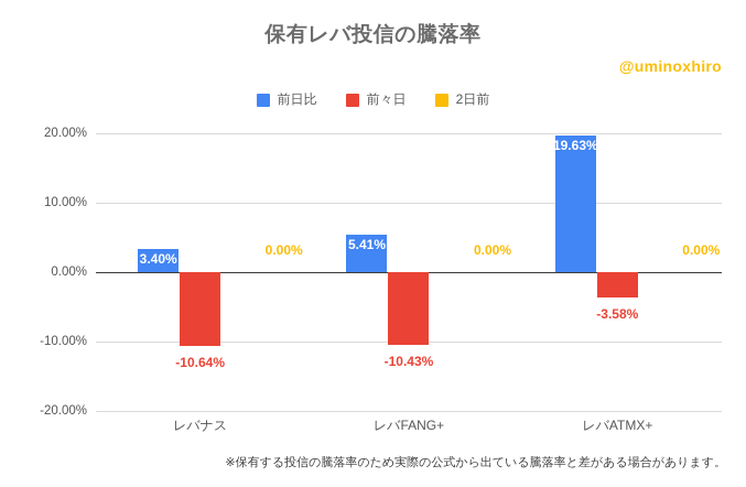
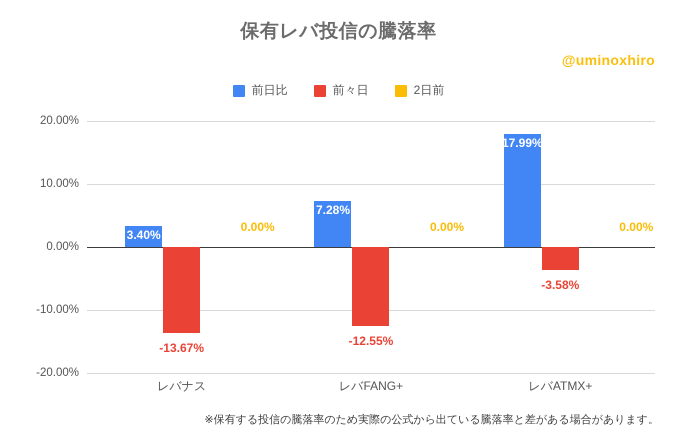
前々日/レバナス: -10.64% -> -13.67%
前日比/レバFANG+: 5.41% -> 7.28%
前々日/レバFANG+: -10.43% -> -12.55%
前日比/レバATMX+: 19.63% -> 17.99%
